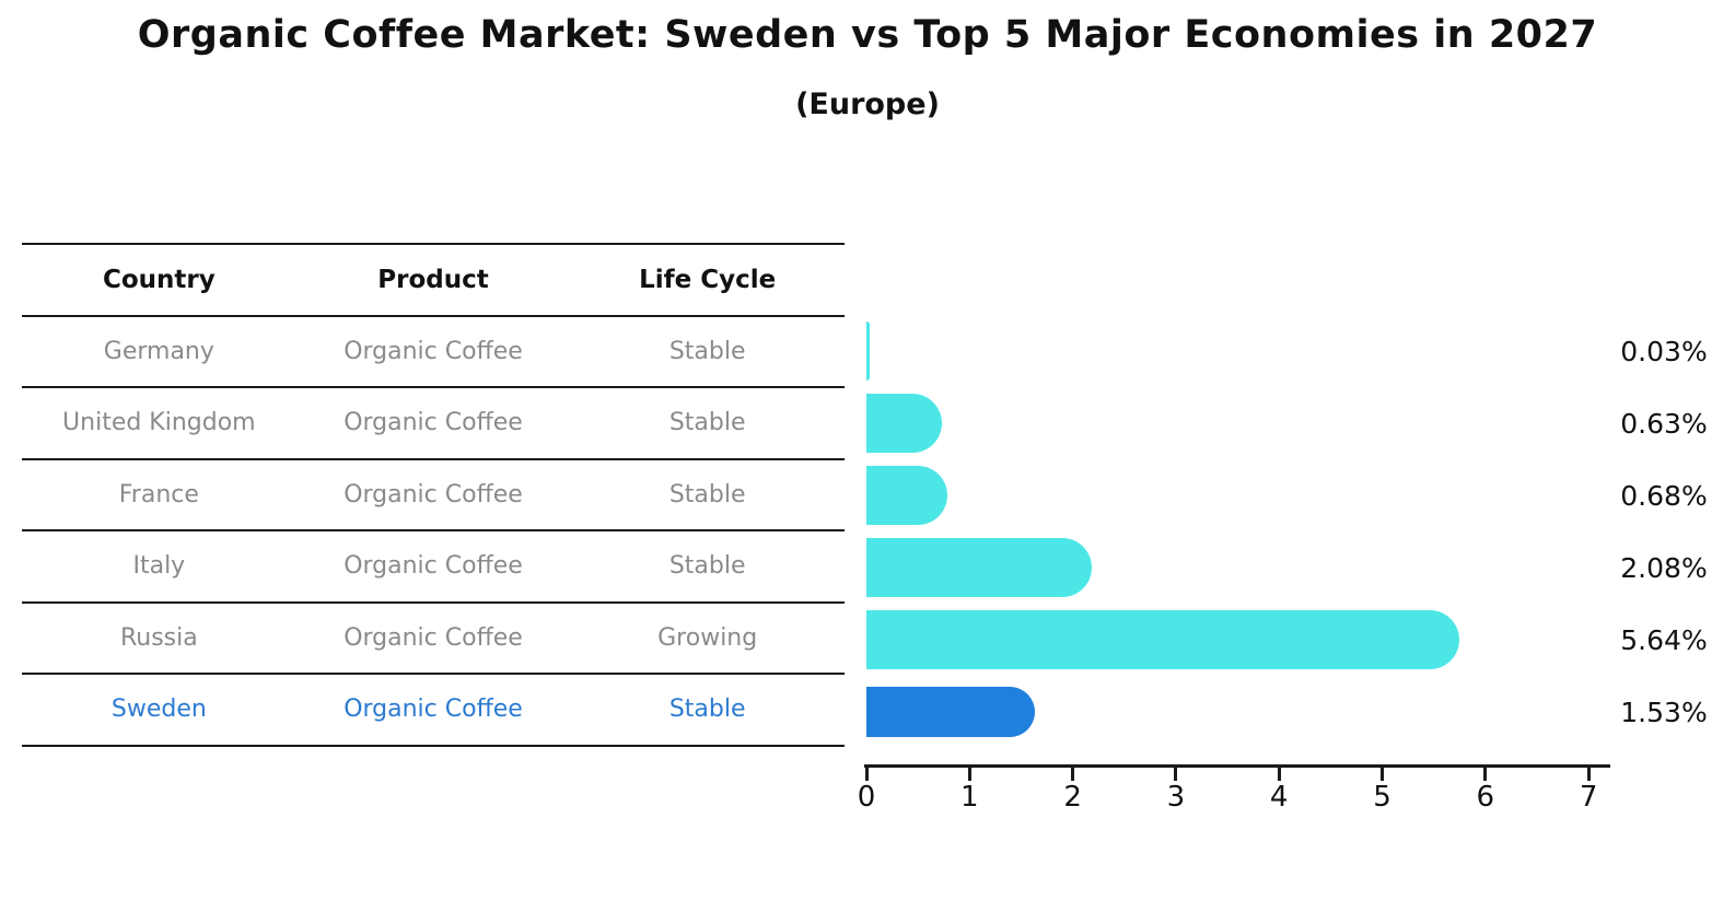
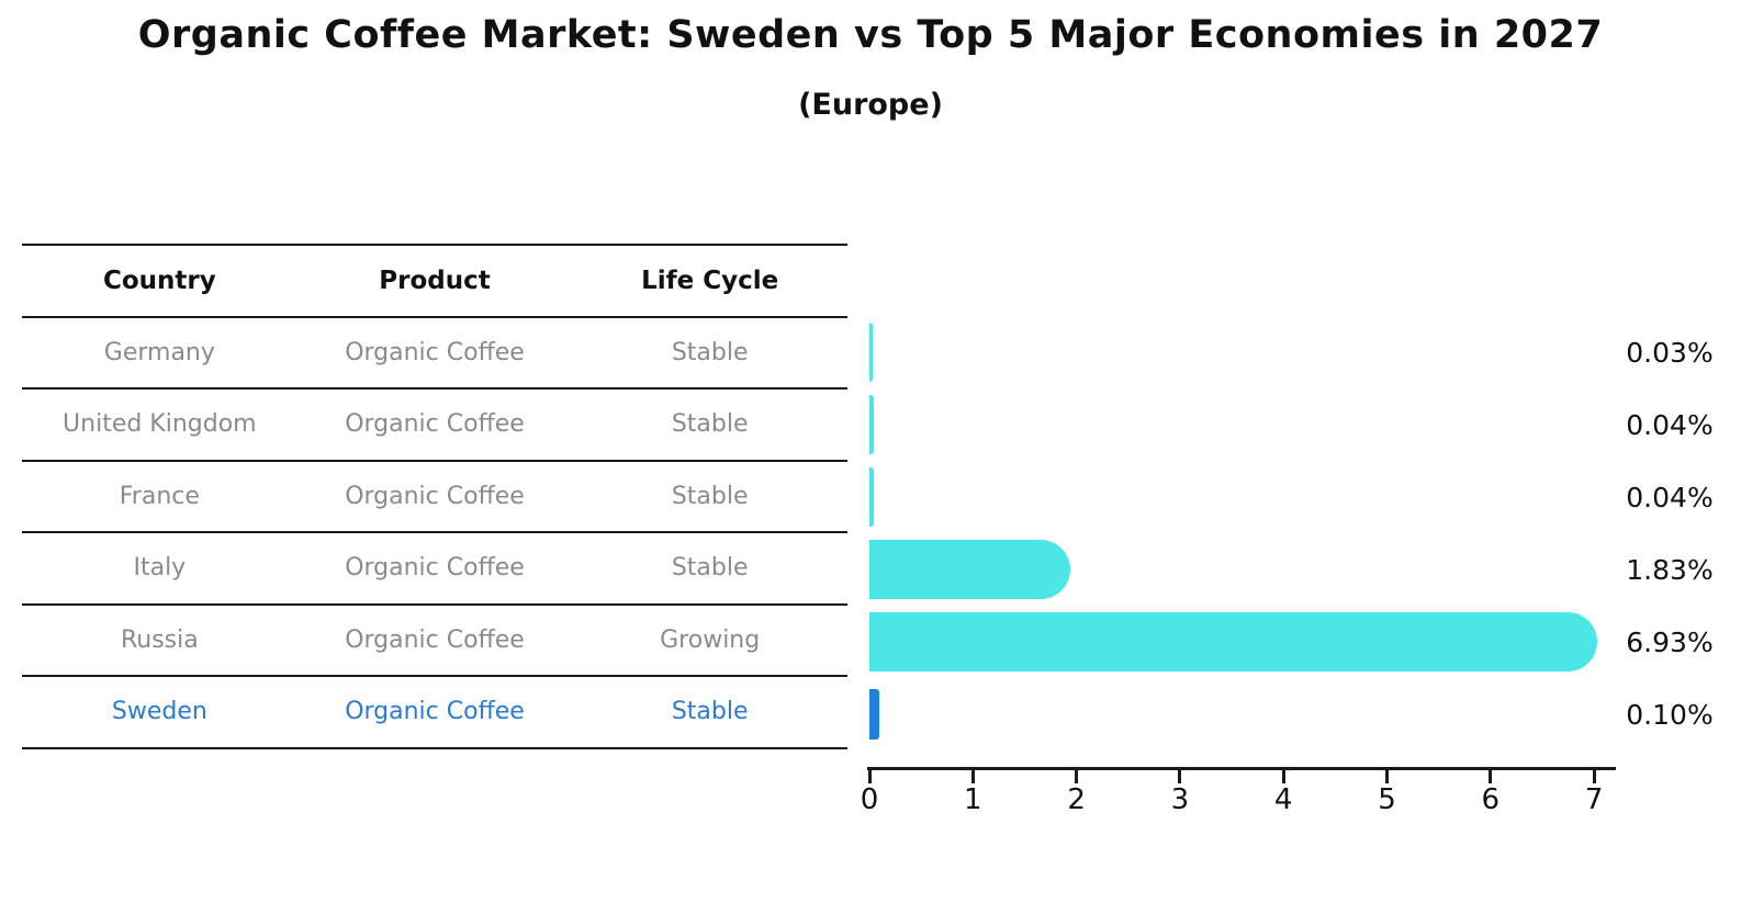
United Kingdom: 0.63% -> 0.04%
France: 0.68% -> 0.04%
Italy: 2.08% -> 1.83%
Russia: 5.64% -> 6.93%
Sweden: 1.53% -> 0.10%
